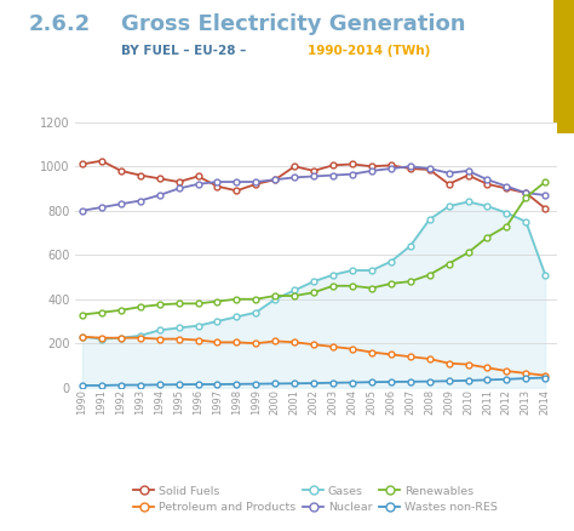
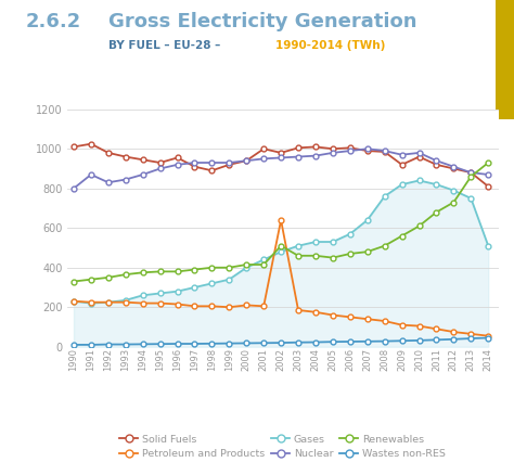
Nuclear/1991: 820 -> 870
Petroleum and Products/2002: 200 -> 640
Renewables/2002: 430 -> 510
